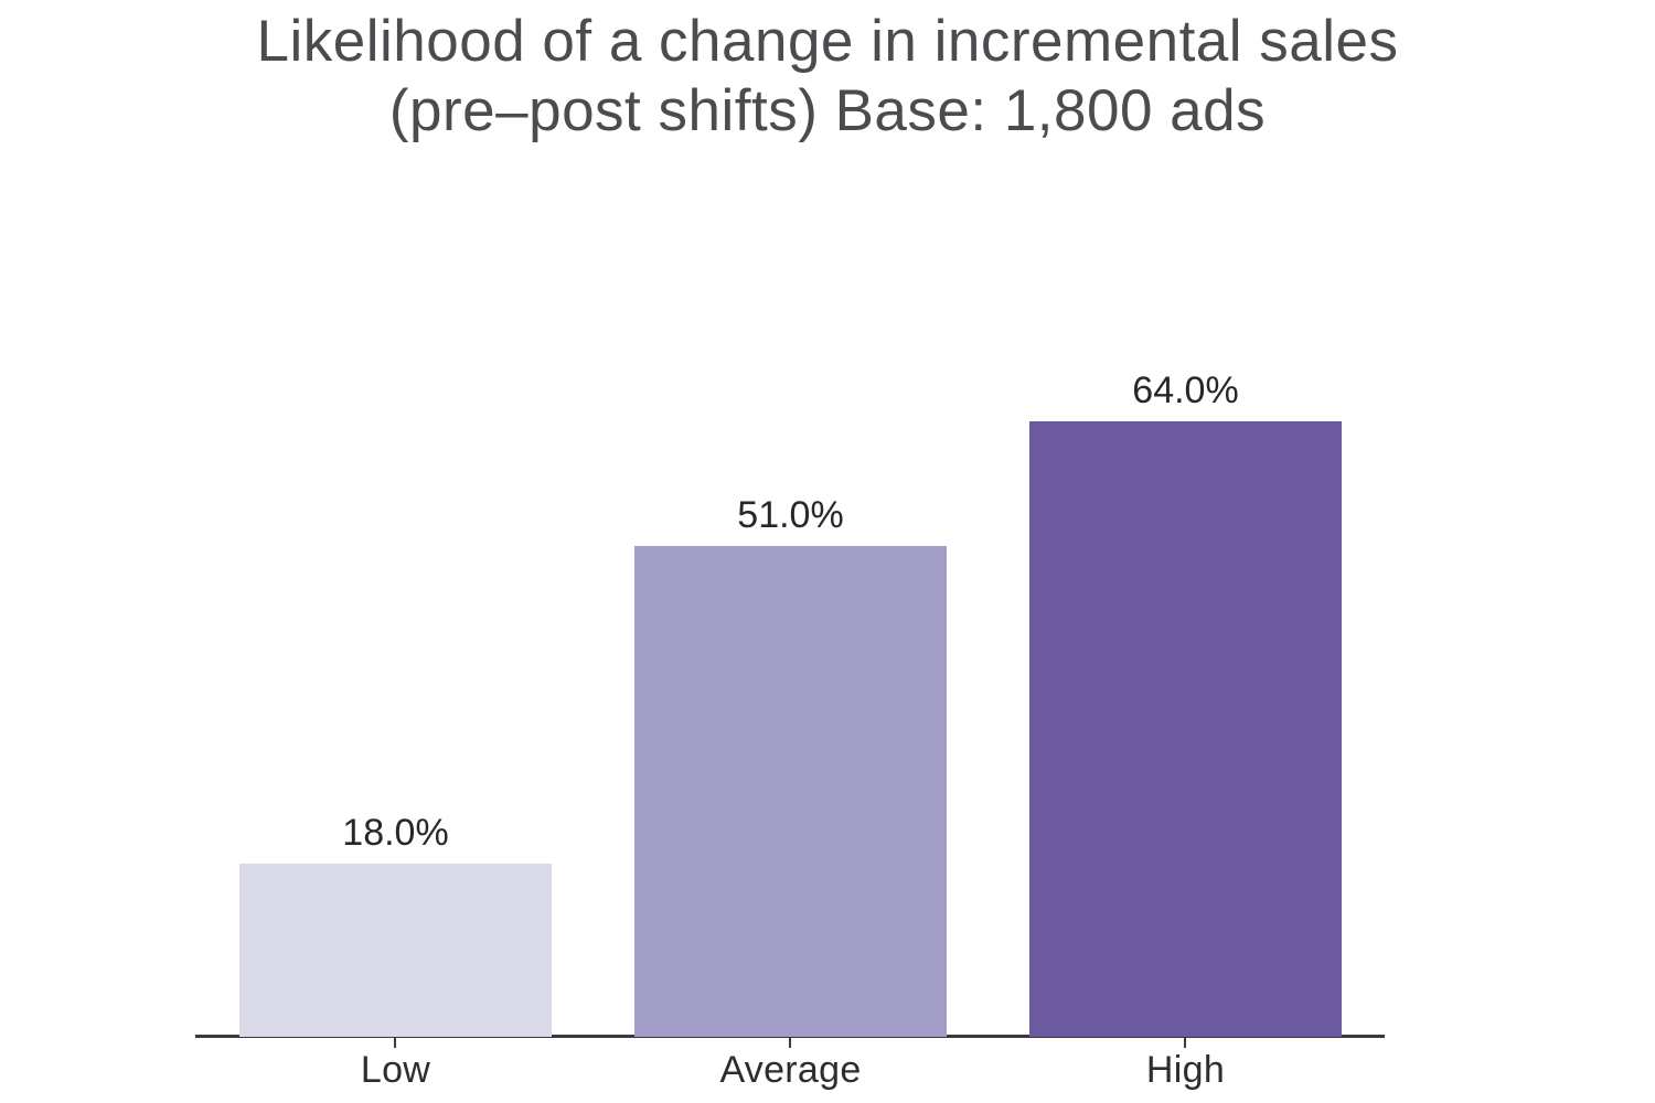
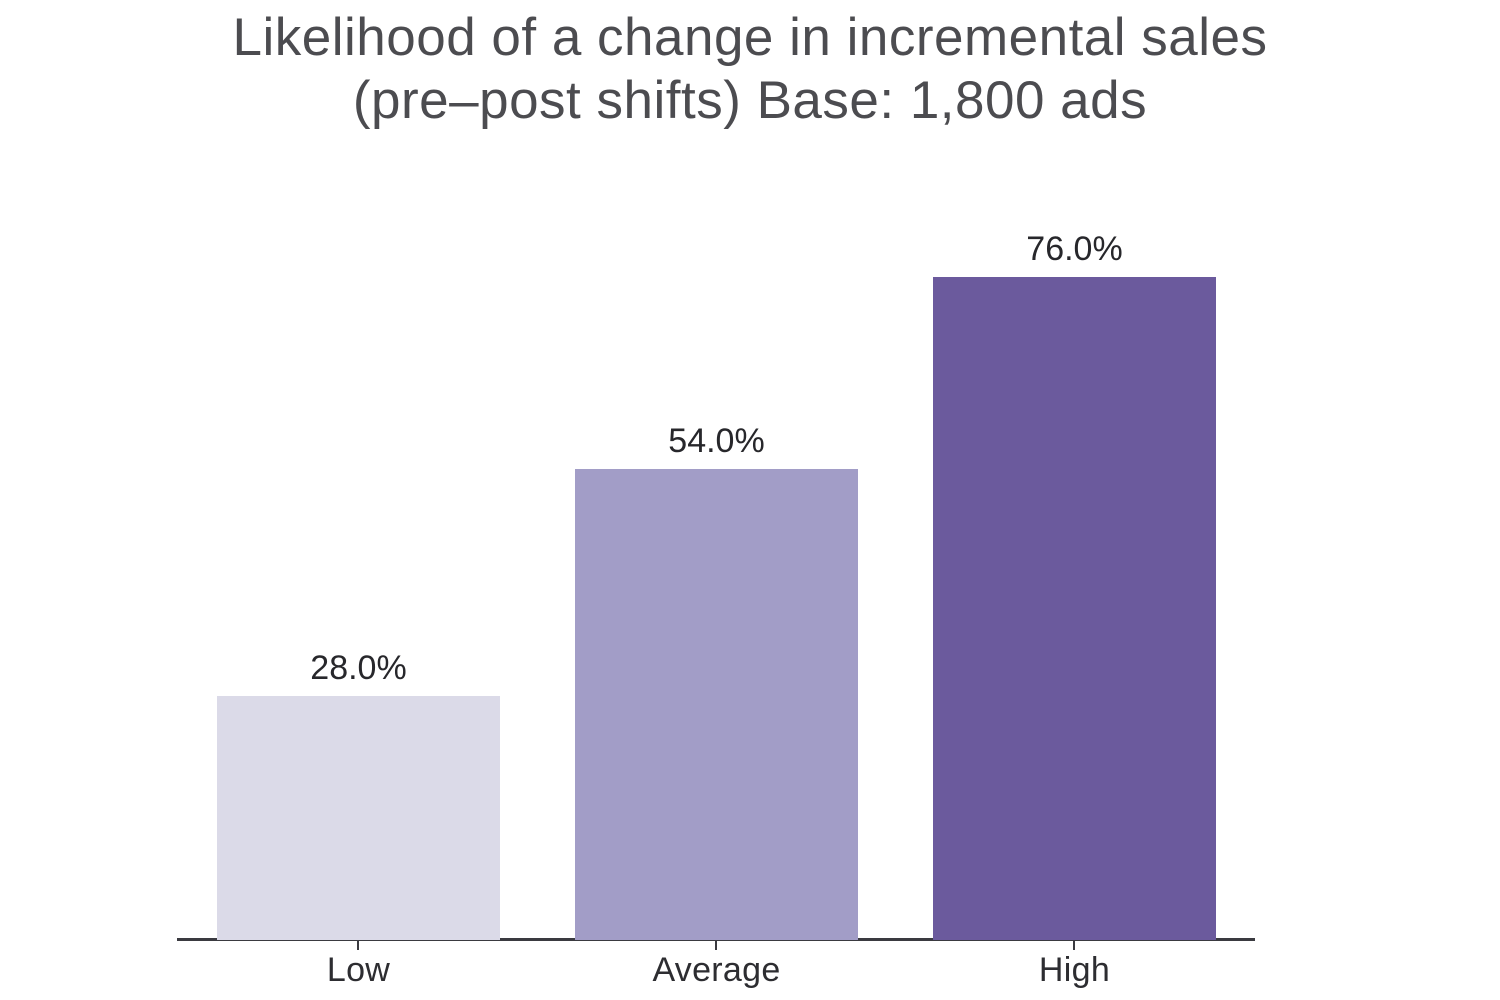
Low: 18.0% -> 28.0%
Average: 51.0% -> 54.0%
High: 64.0% -> 76.0%
